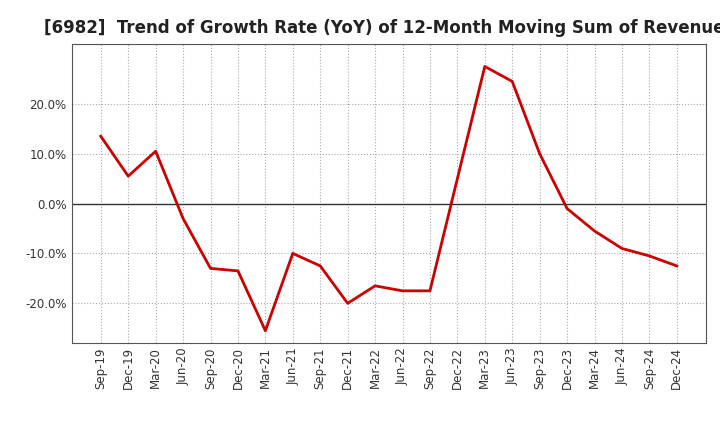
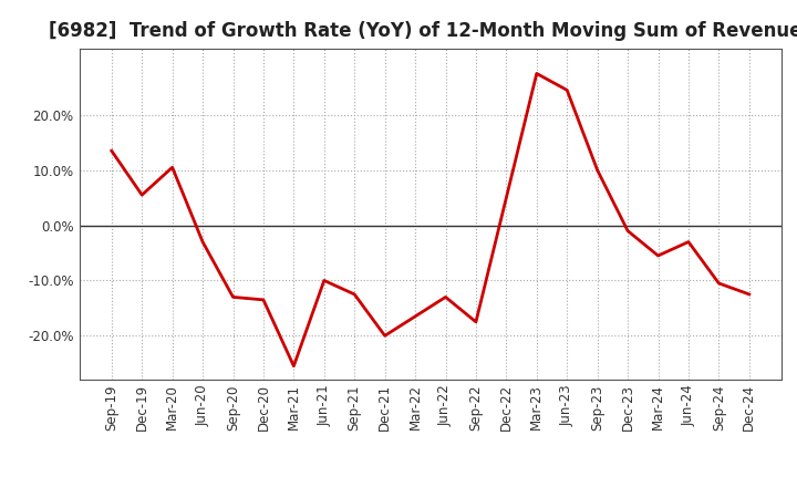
Jun-22: -17.5% -> -13.0%
Jun-24: -9.0% -> -3.0%
